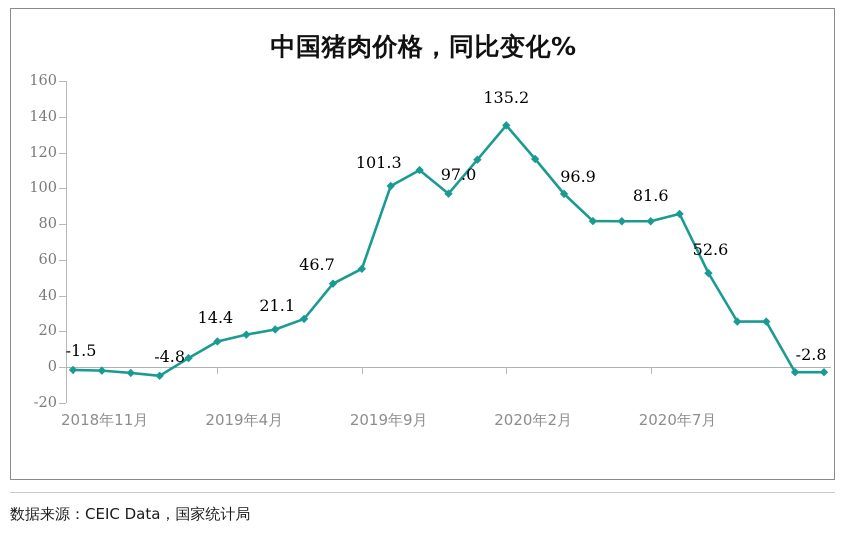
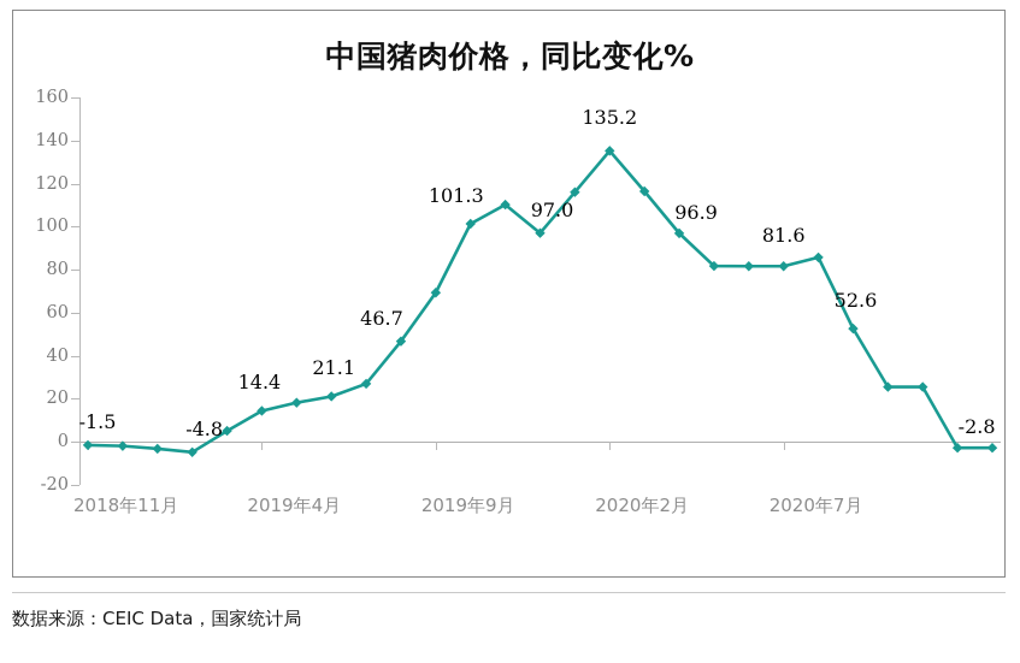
2019年9月: 55 -> 69
